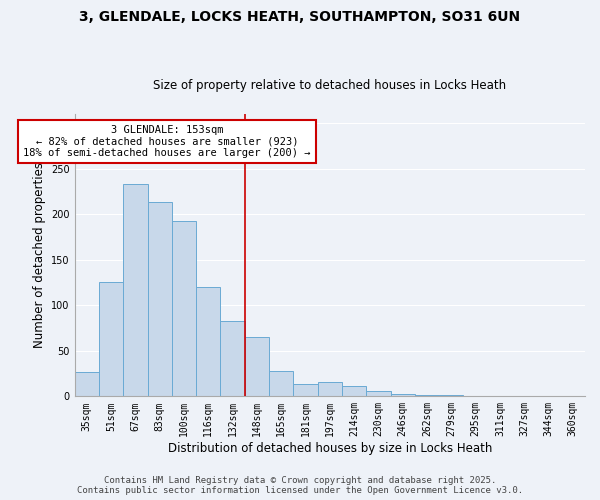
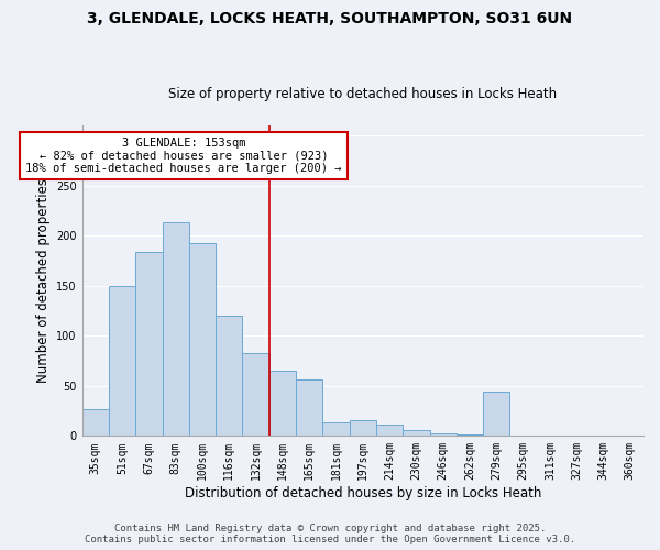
51sqm: 125 -> 150
67sqm: 233 -> 184
165sqm: 28 -> 56
279sqm: 2 -> 44
